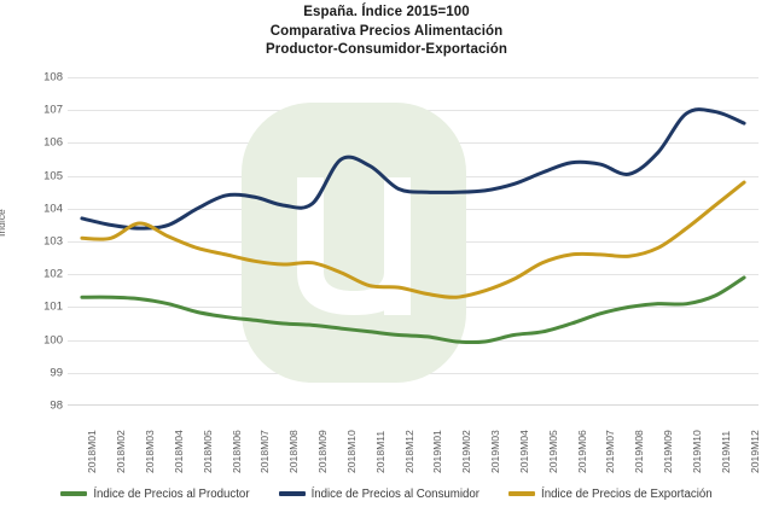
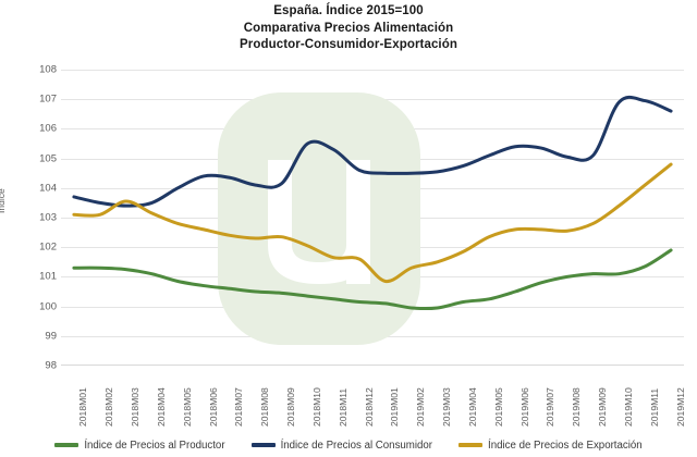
Índice de Precios de Exportación/2019M01: 101.4 -> 100.8
Índice de Precios al Consumidor/2019M09: 105.7 -> 105.1
